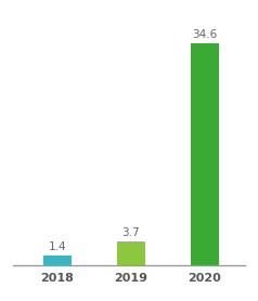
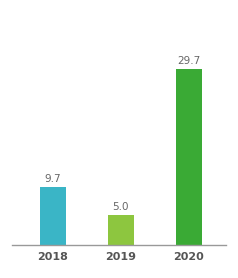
2018: 1.4 -> 9.7
2019: 3.7 -> 5.0
2020: 34.6 -> 29.7
